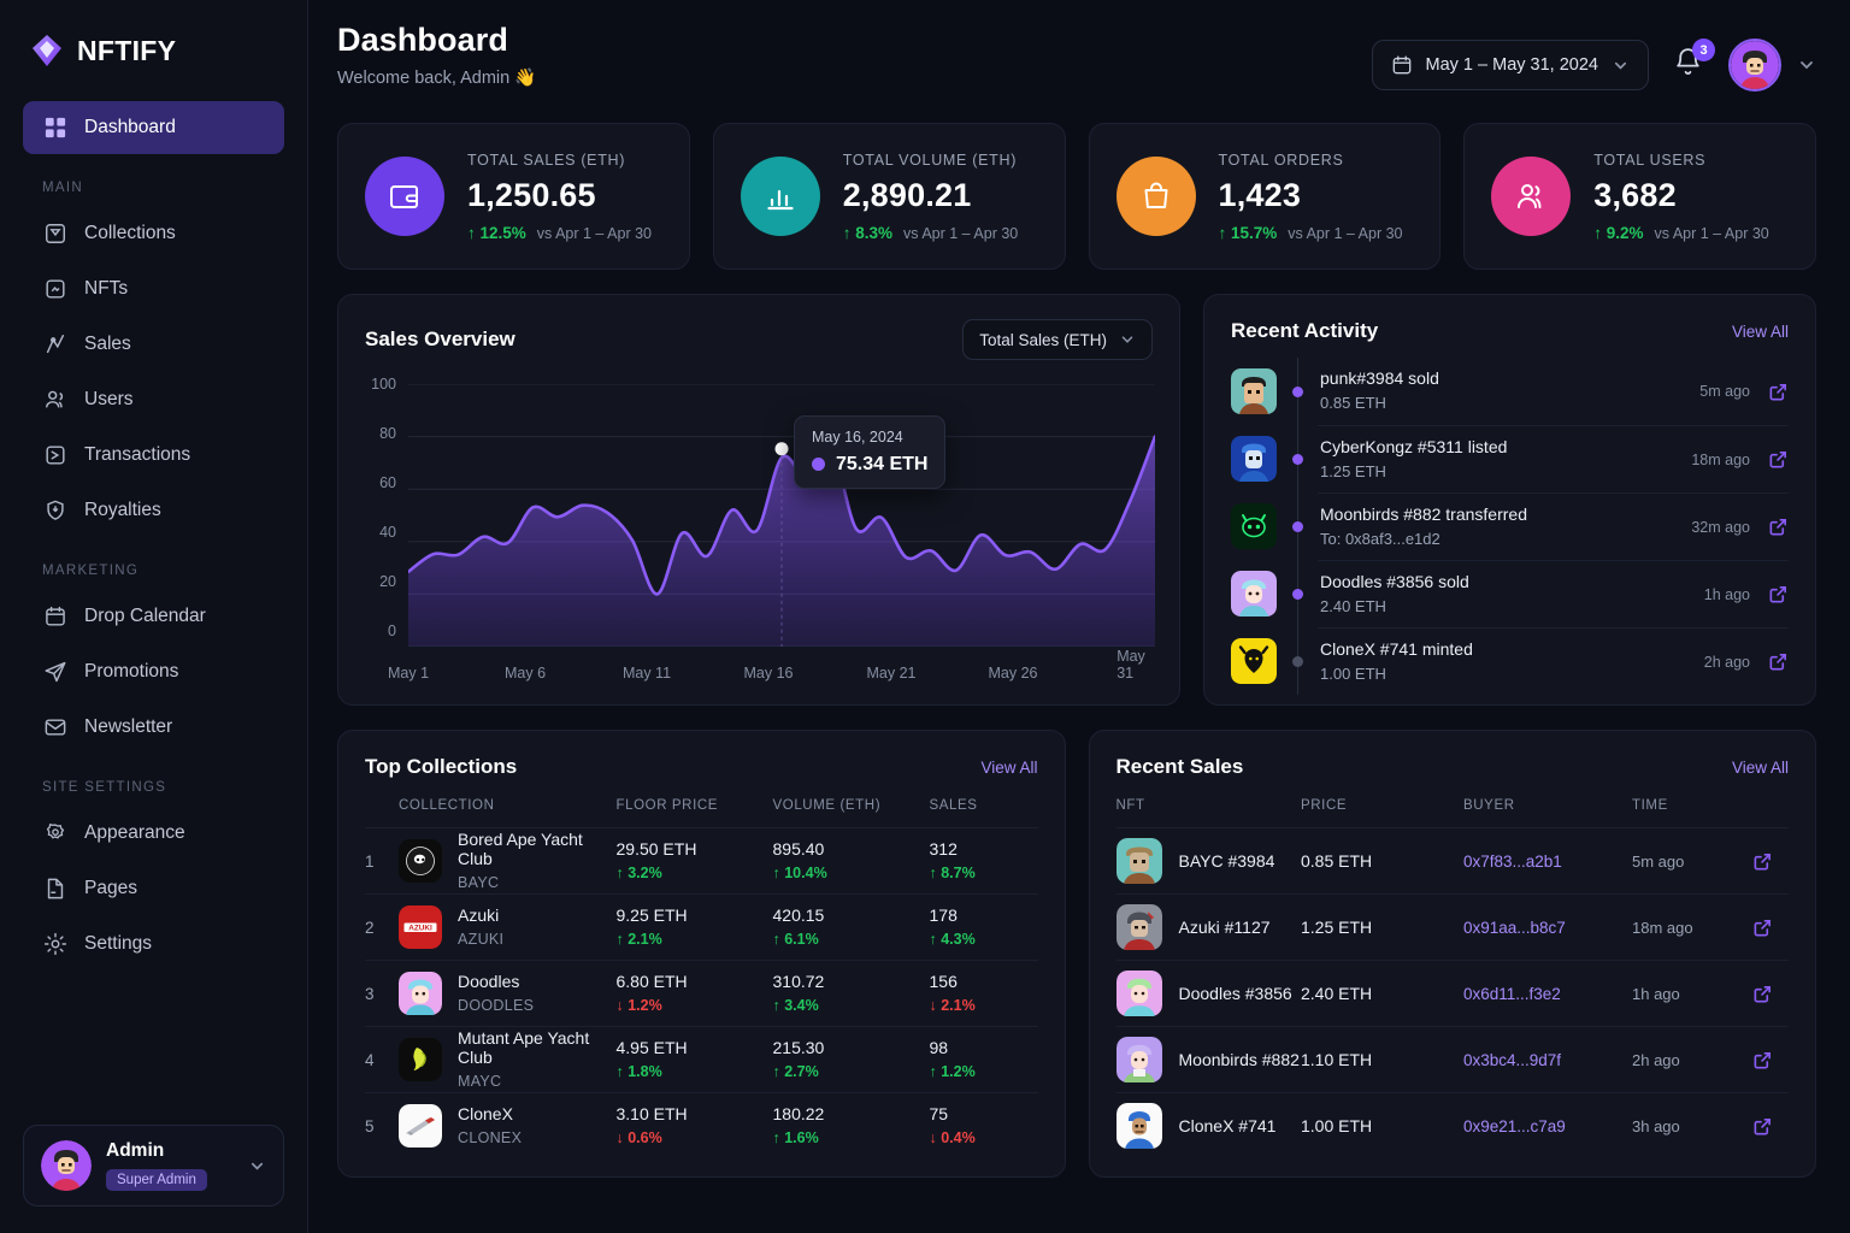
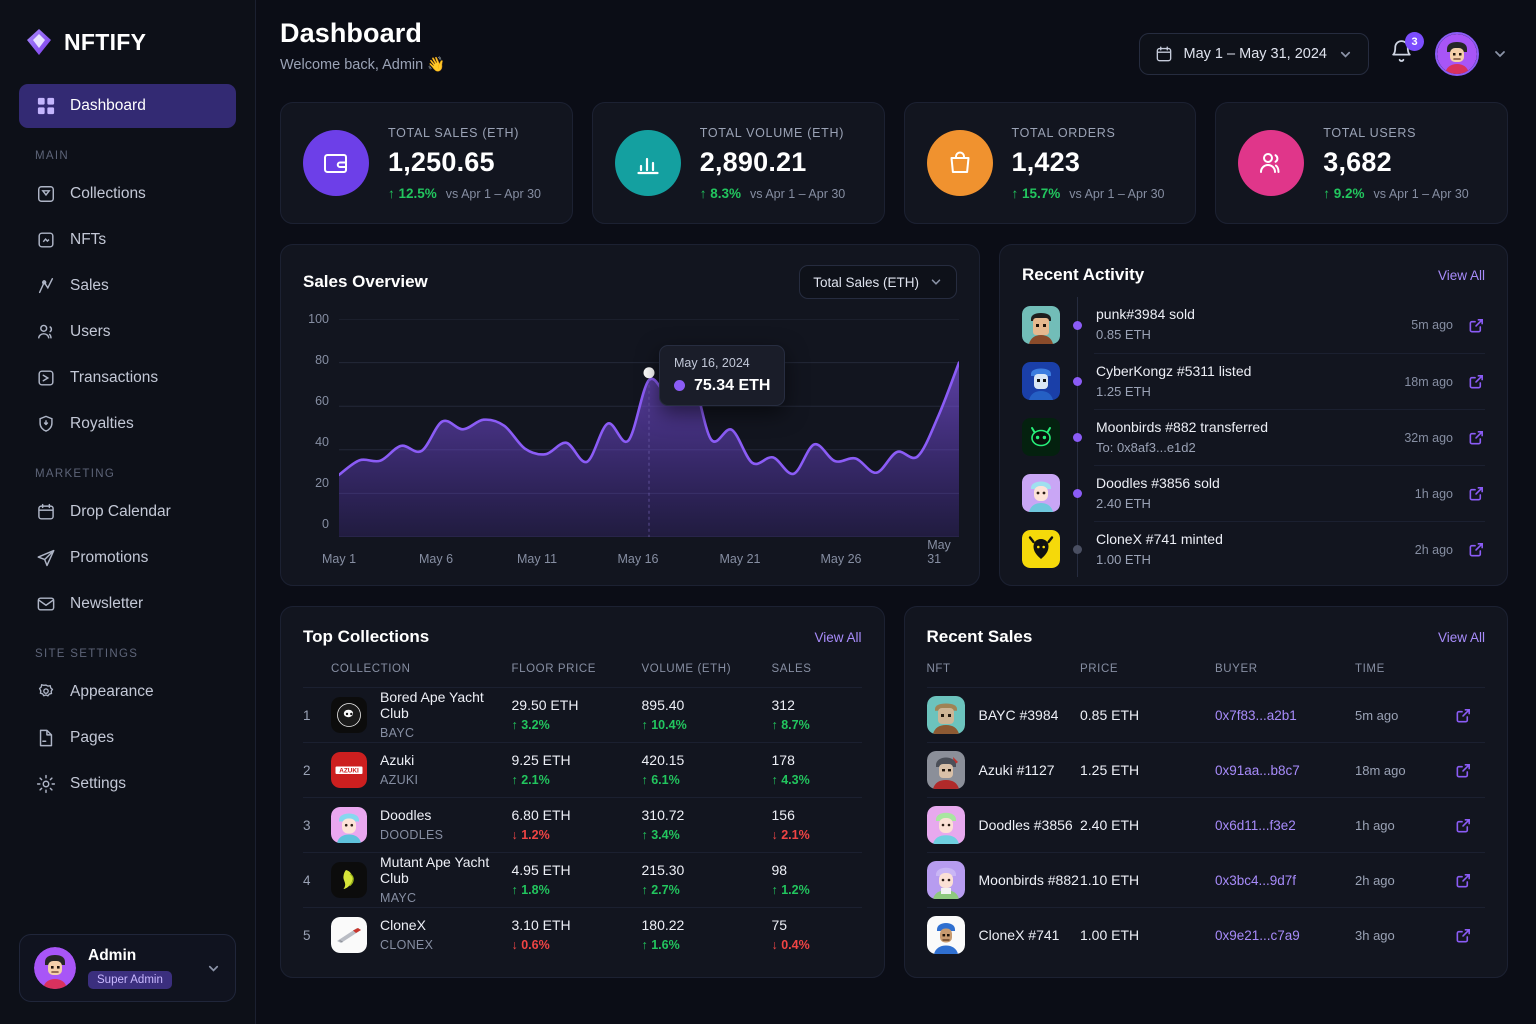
May 11: 20 -> 38
